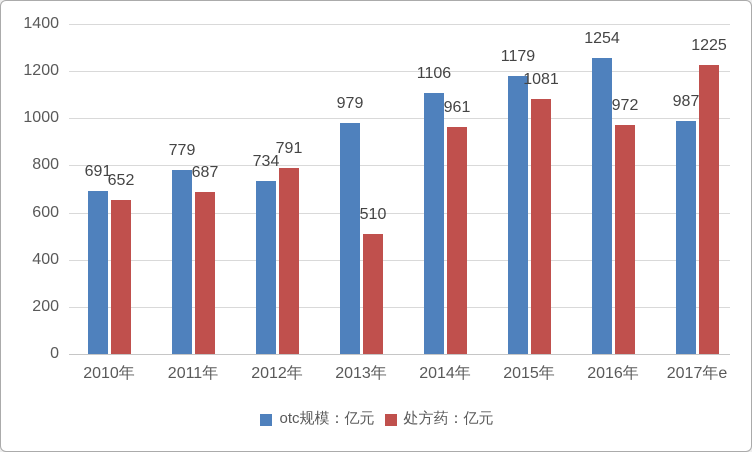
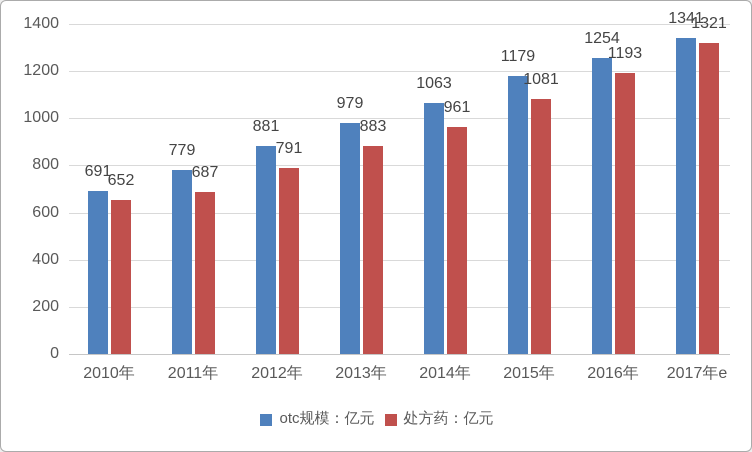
otc规模：亿元/2012年: 734 -> 881
处方药：亿元/2013年: 510 -> 883
otc规模：亿元/2014年: 1106 -> 1063
处方药：亿元/2016年: 972 -> 1193
otc规模：亿元/2017年e: 987 -> 1341
处方药：亿元/2017年e: 1225 -> 1321
